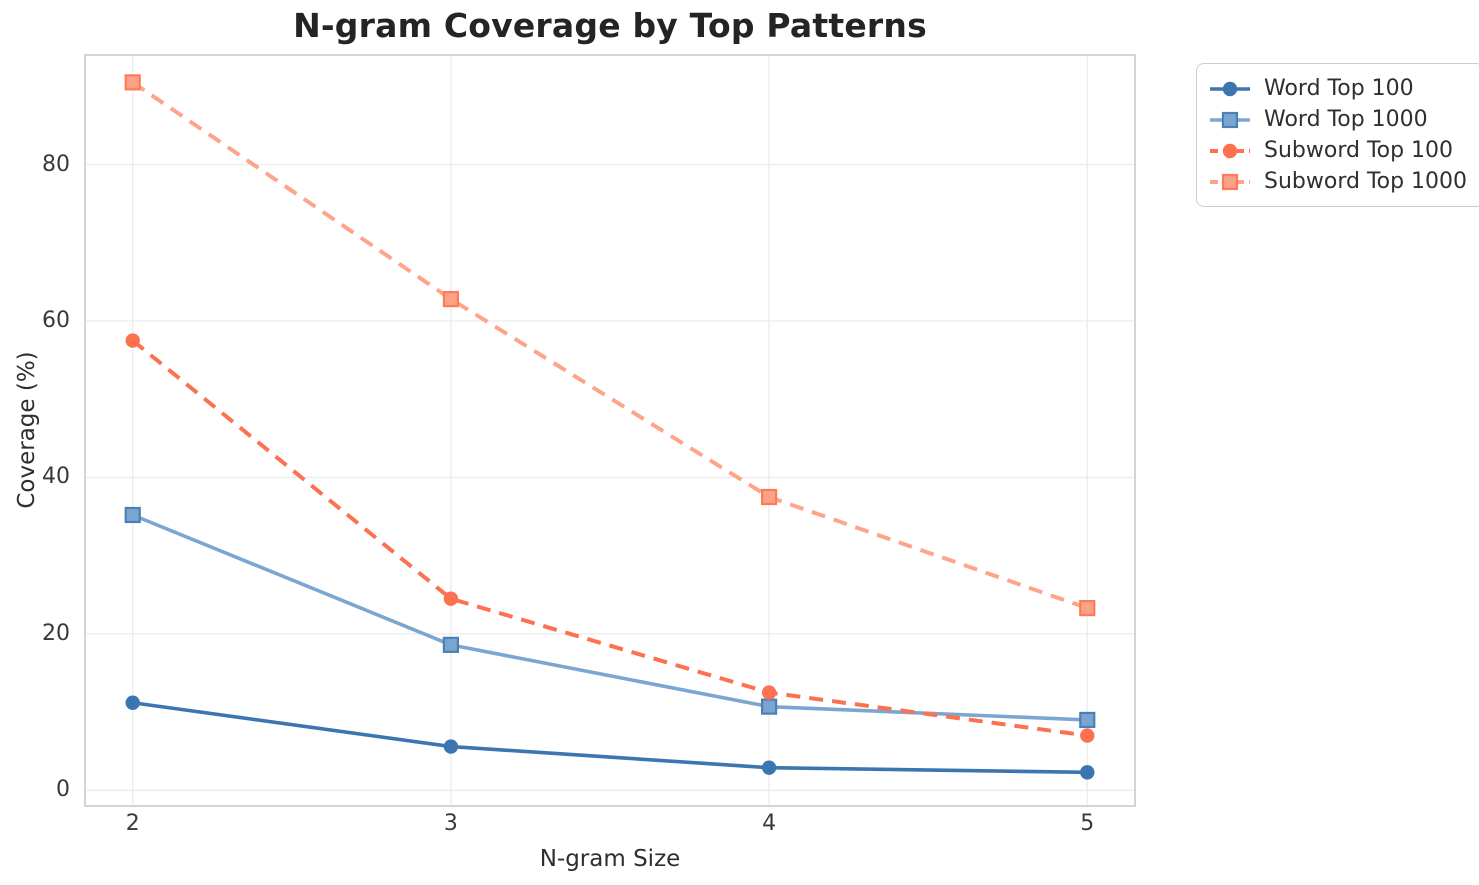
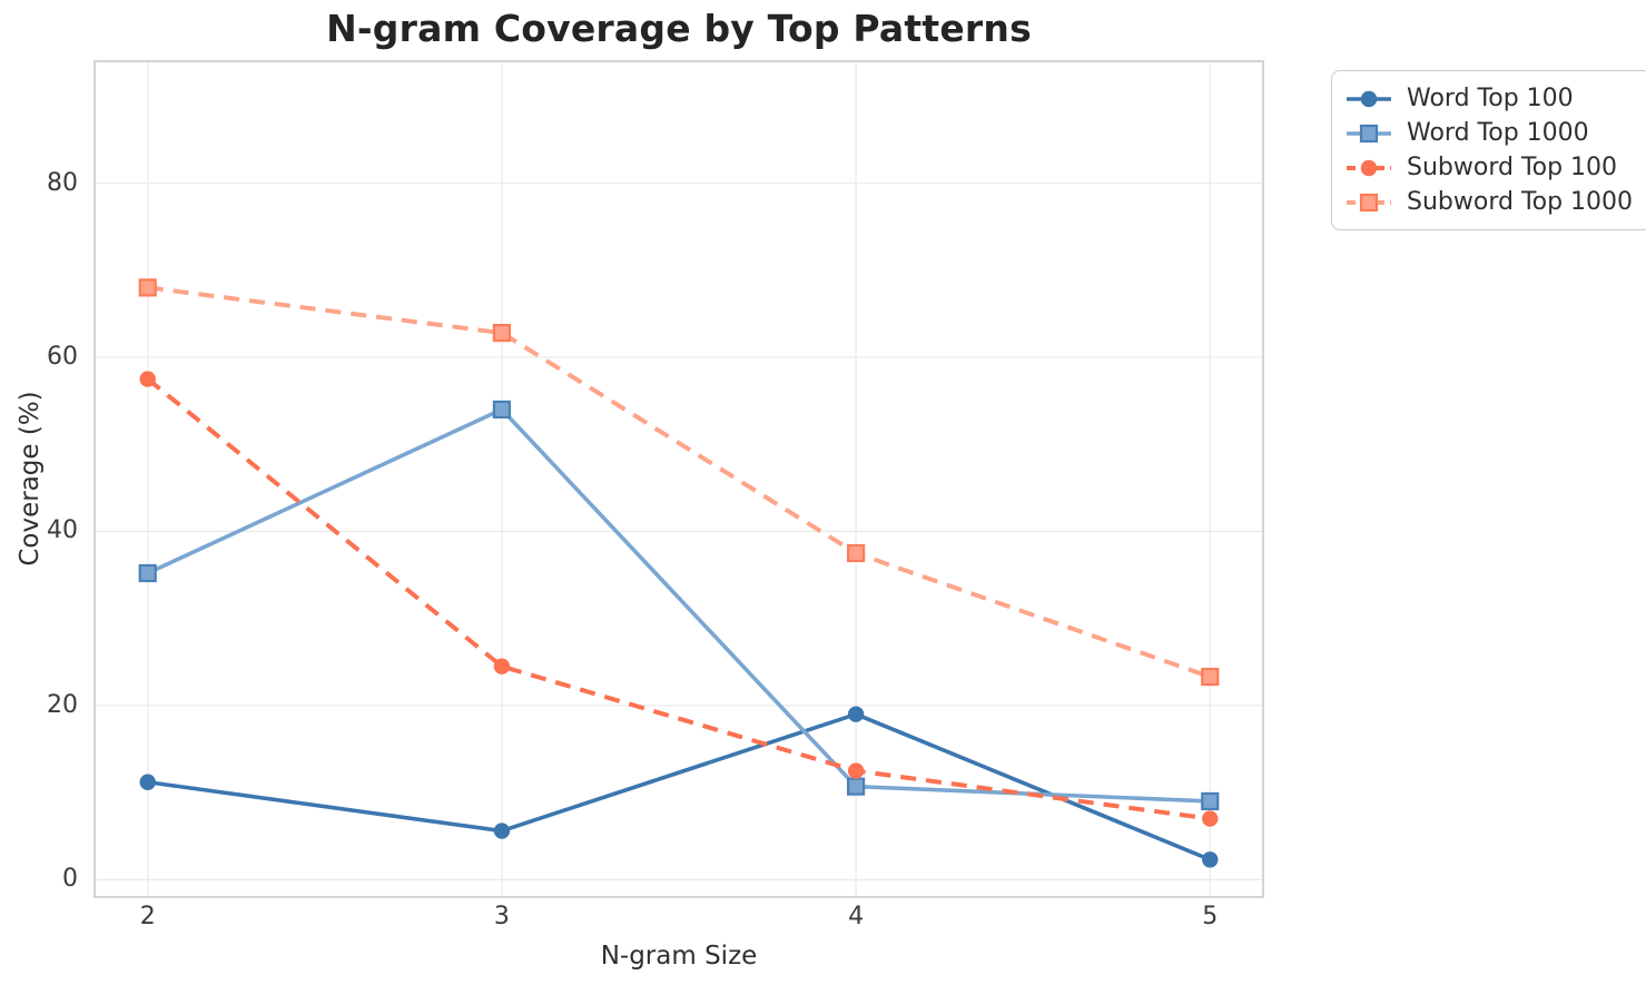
Subword Top 1000/2: 90 -> 68
Word Top 1000/3: 19 -> 54
Word Top 100/4: 3 -> 19
